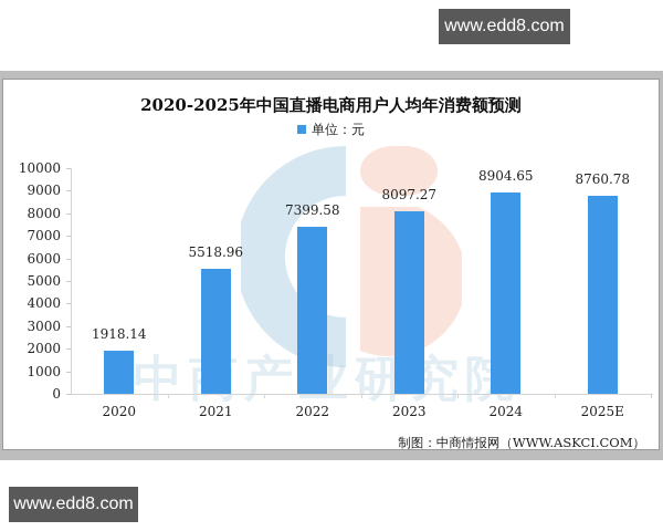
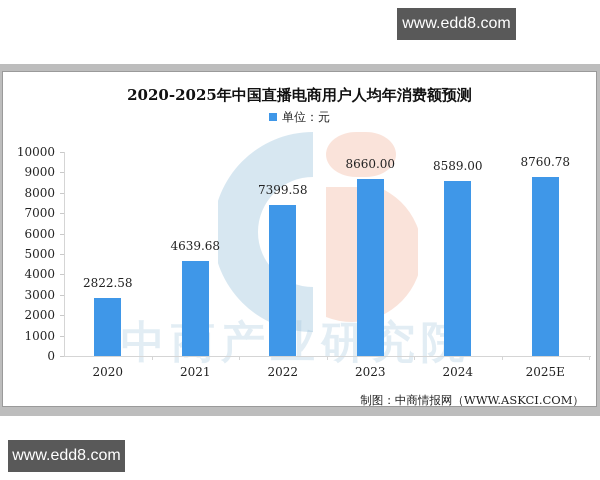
2020: 1918.14 -> 2822.58
2021: 5518.96 -> 4639.68
2023: 8097.27 -> 8660.00
2024: 8904.65 -> 8589.00
